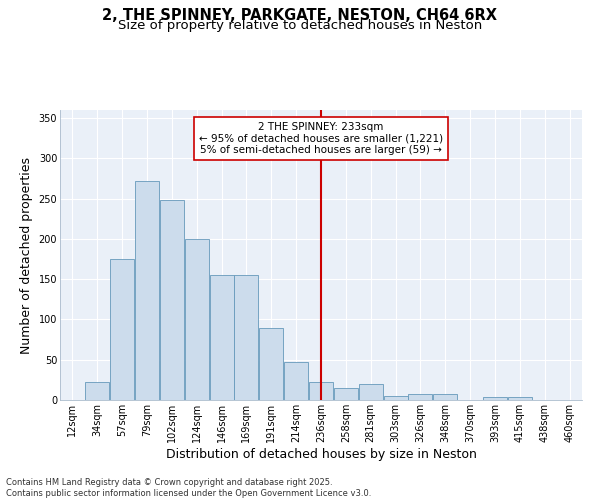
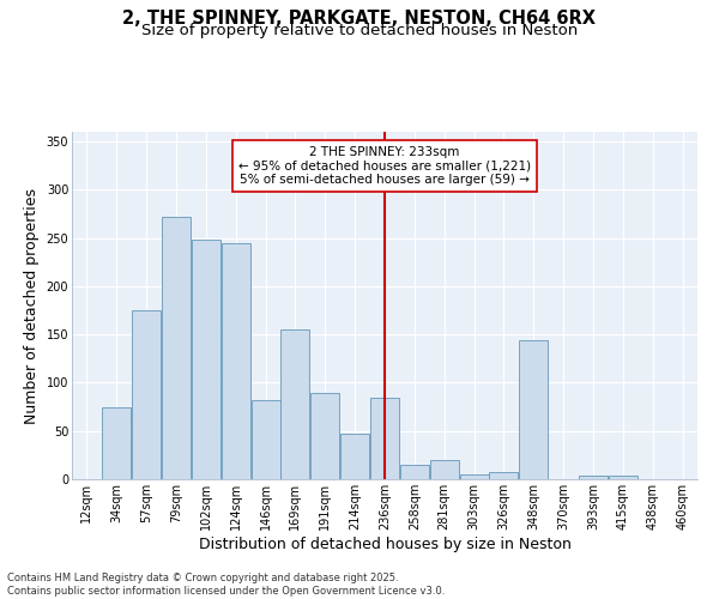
34sqm: 22 -> 74
124sqm: 200 -> 244
146sqm: 155 -> 82
236sqm: 22 -> 84
348sqm: 7 -> 144
